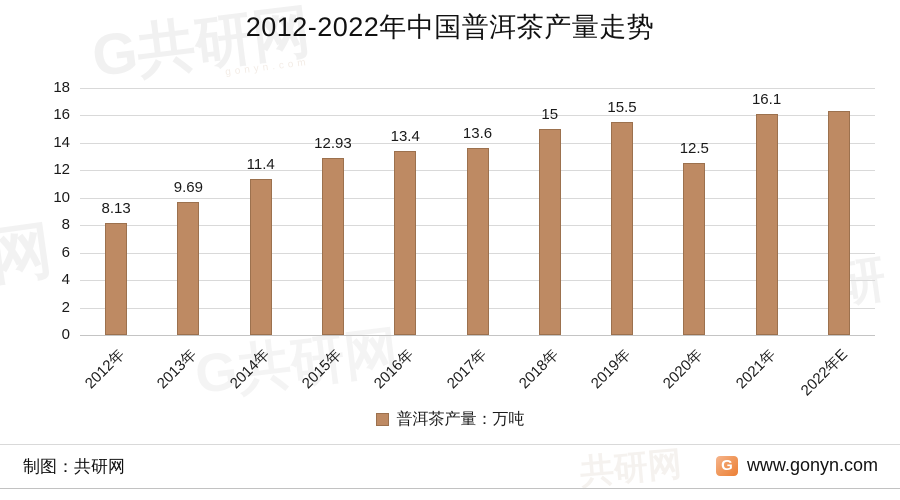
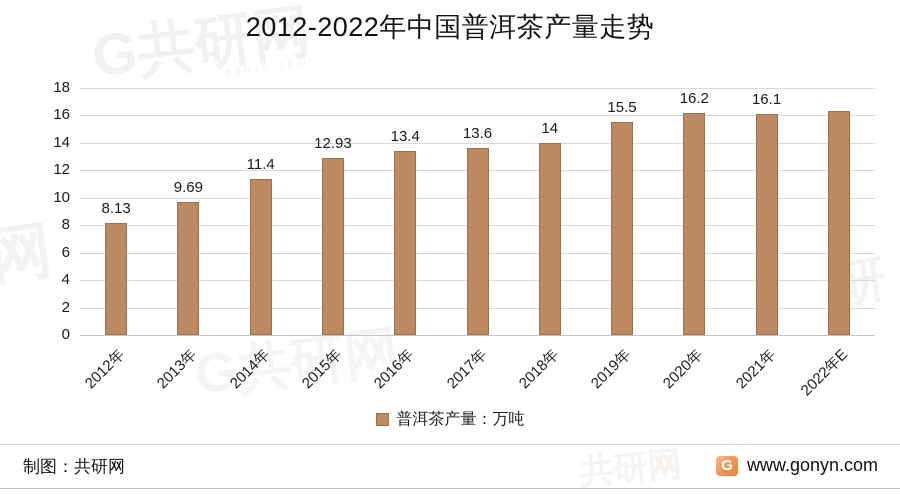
2018年: 15 -> 14
2020年: 12.5 -> 16.2
